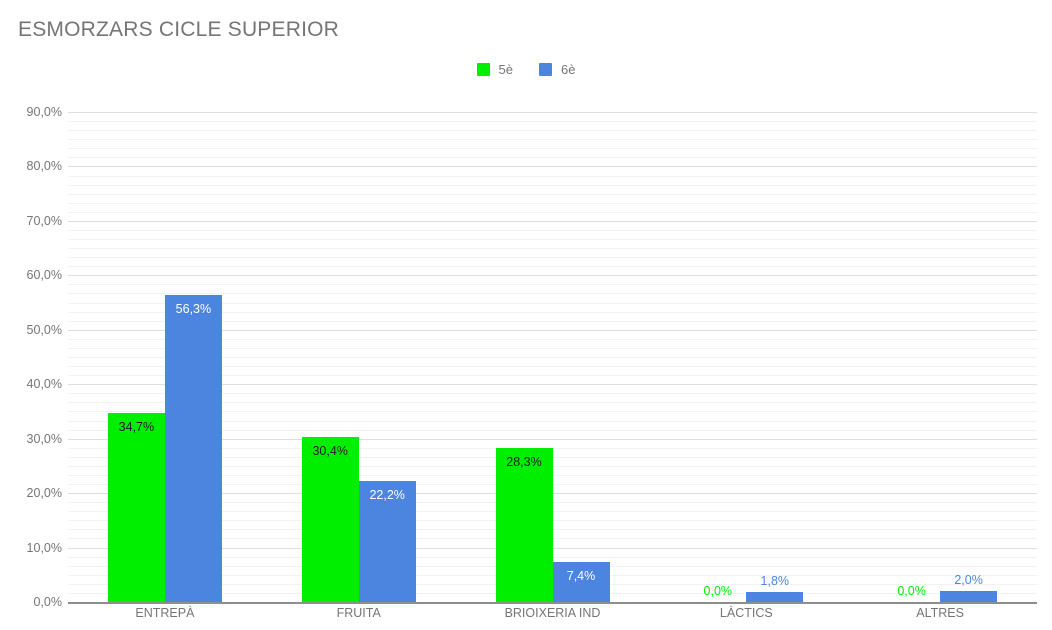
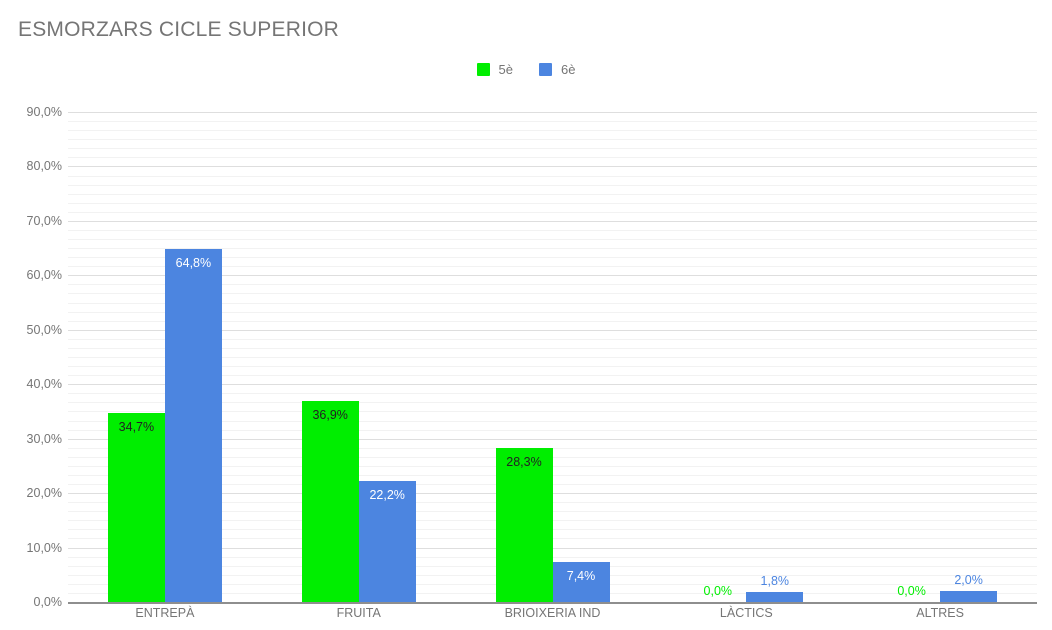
6è/ENTREPÀ: 56,3% -> 64,8%
5è/FRUITA: 30,4% -> 36,9%
